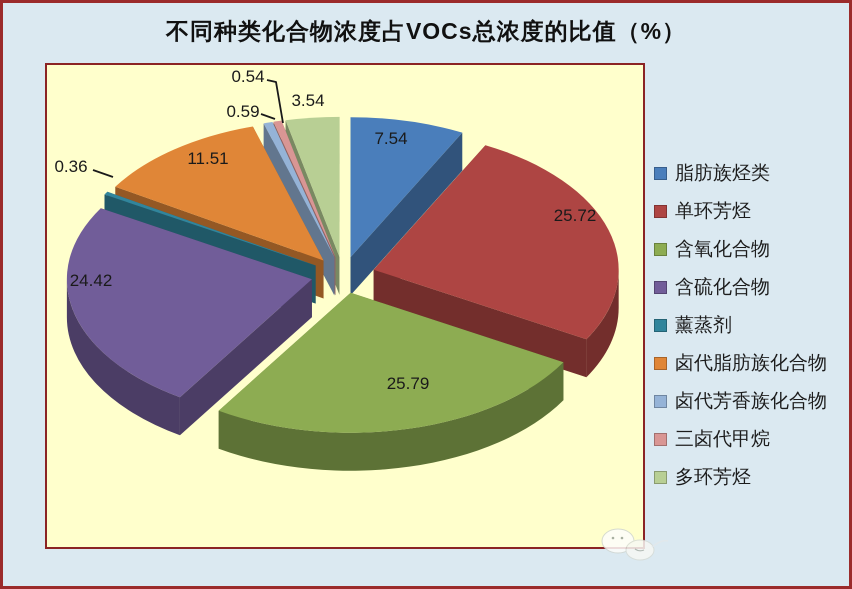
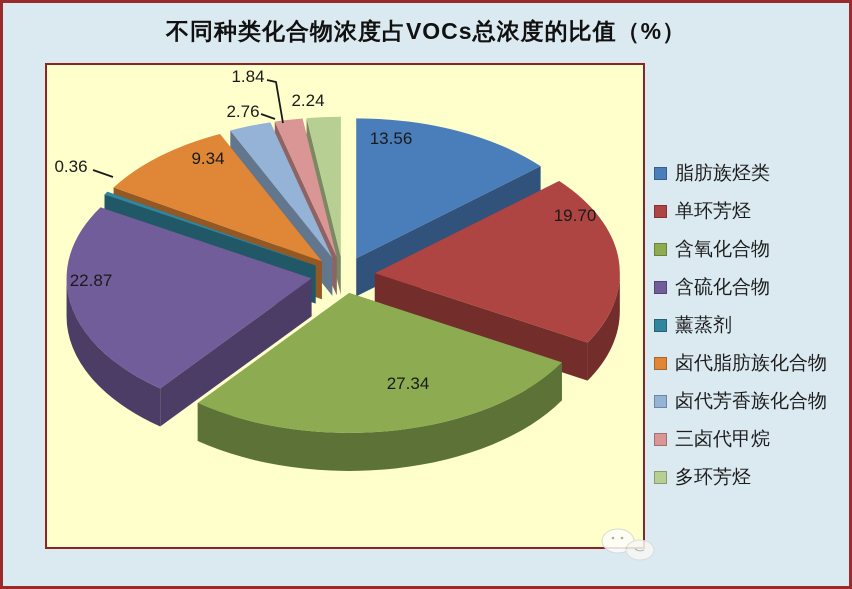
脂肪族烃类: 7.54 -> 13.56
单环芳烃: 25.72 -> 19.70
含氧化合物: 25.79 -> 27.34
含硫化合物: 24.42 -> 22.87
卤代脂肪族化合物: 11.51 -> 9.34
卤代芳香族化合物: 0.59 -> 2.76
三卤代甲烷: 0.54 -> 1.84
多环芳烃: 3.54 -> 2.24
